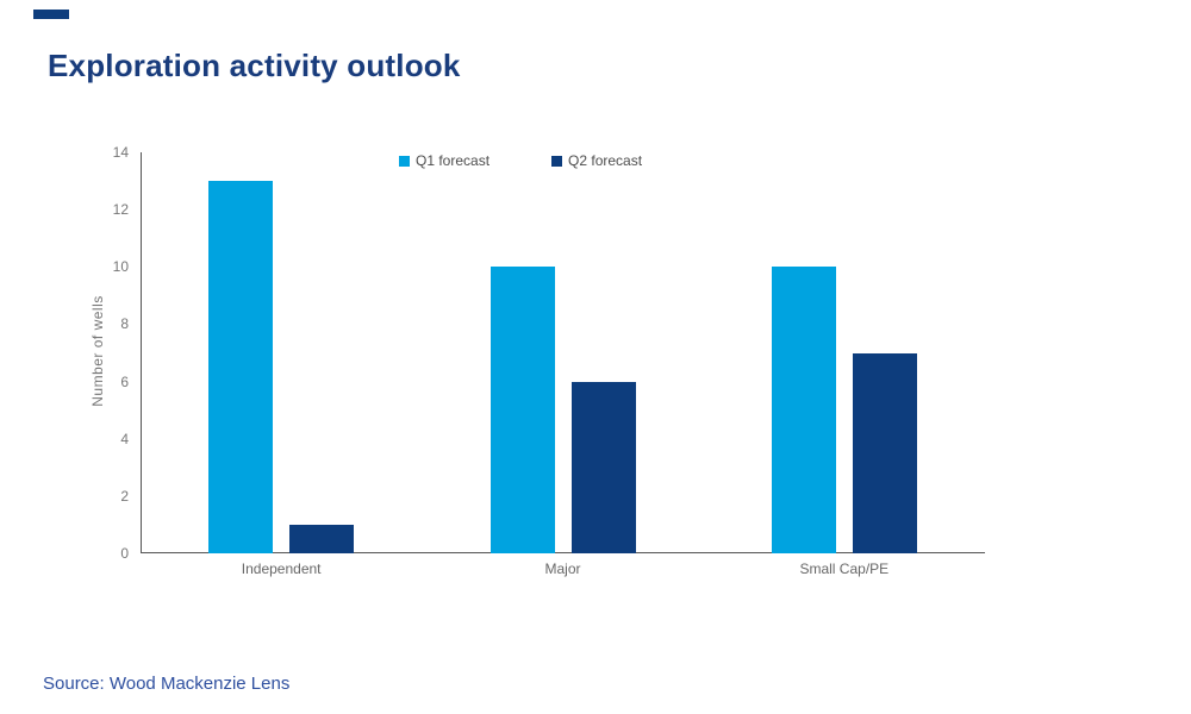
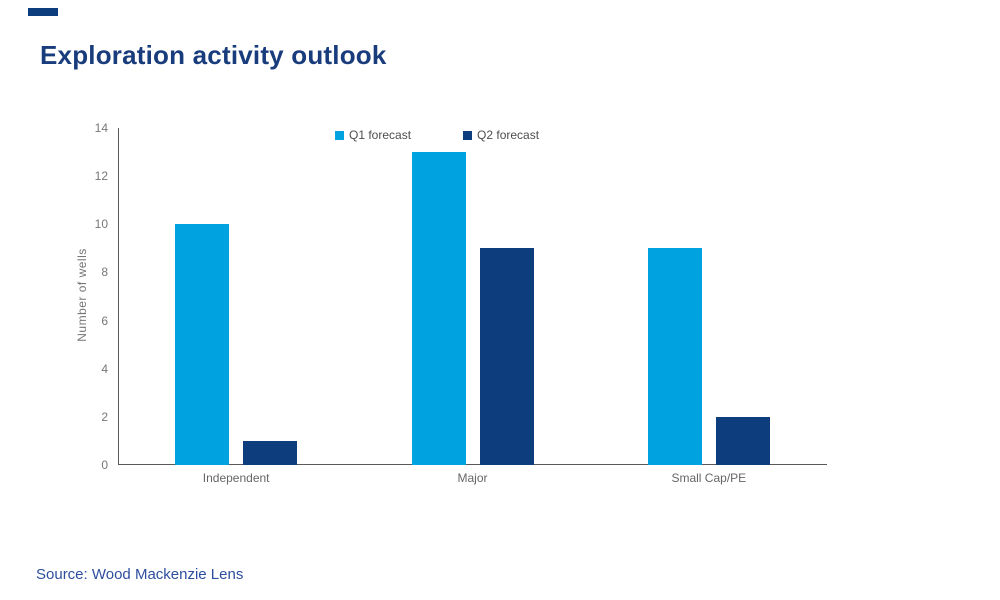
Q1 forecast/Independent: 13 -> 10
Q1 forecast/Major: 10 -> 13
Q2 forecast/Major: 6 -> 9
Q1 forecast/Small Cap/PE: 10 -> 9
Q2 forecast/Small Cap/PE: 7 -> 2
